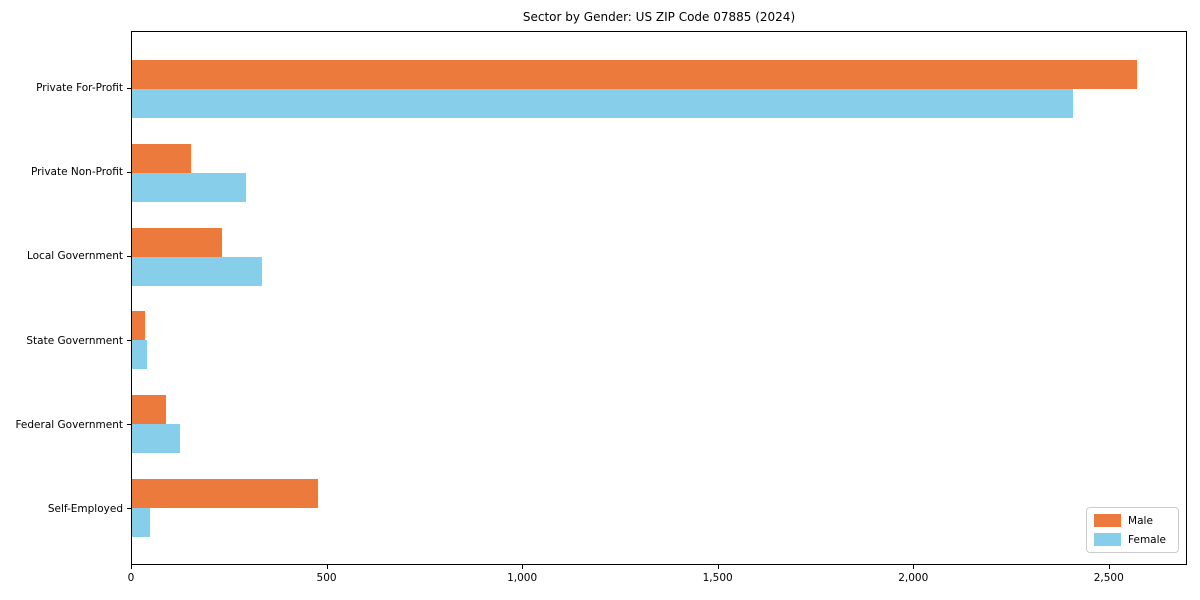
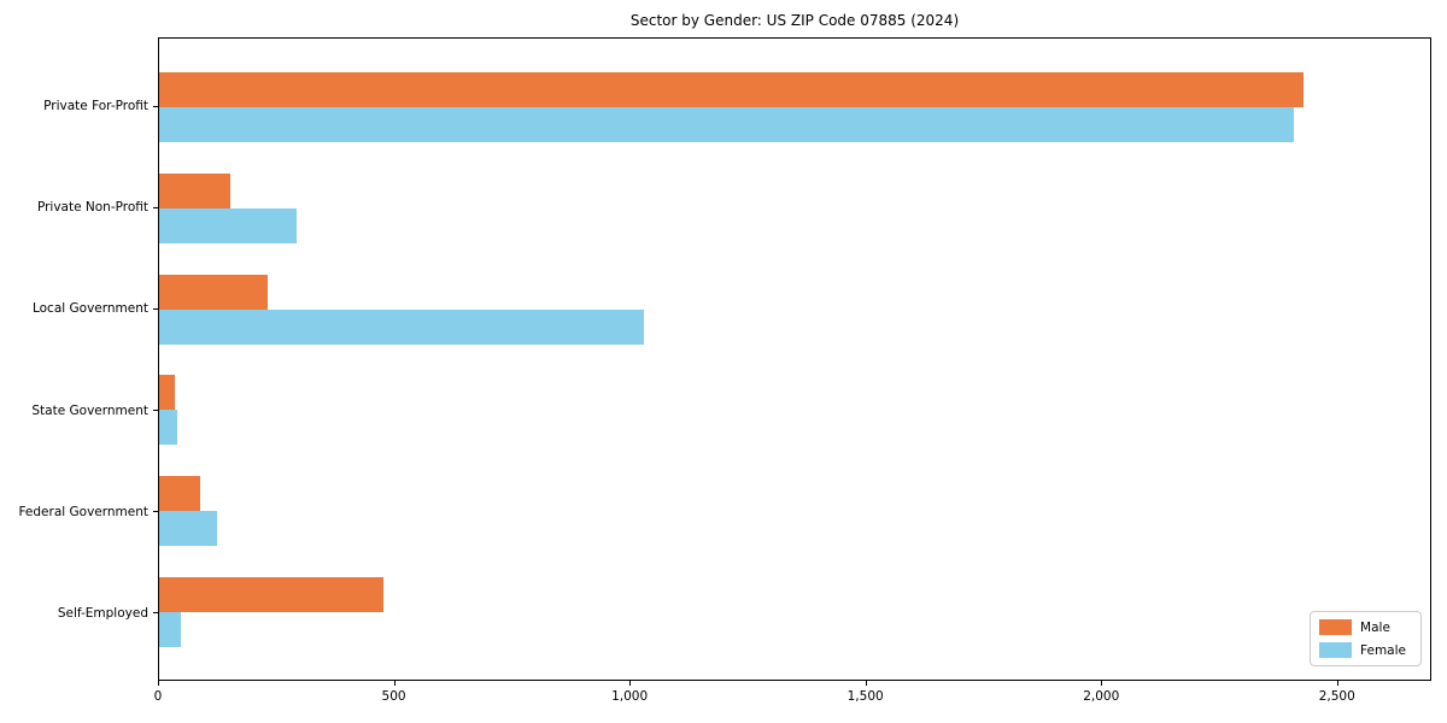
Male/Private For-Profit: 2580 -> 2430
Female/Local Government: 330 -> 1030
